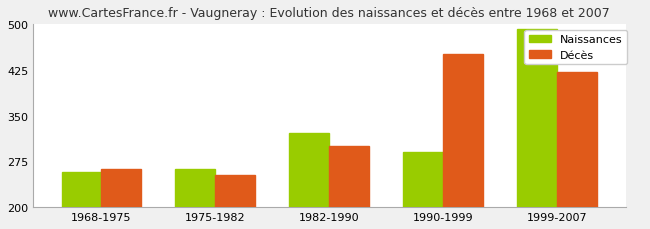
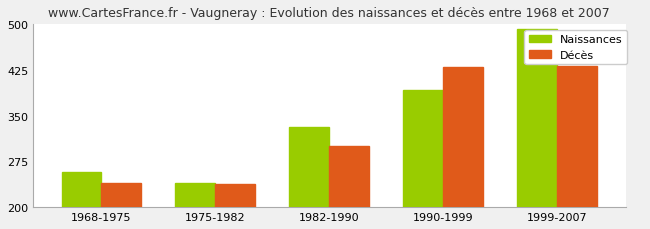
Décès/1968-1975: 262 -> 240
Naissances/1975-1982: 262 -> 240
Décès/1975-1982: 252 -> 238
Naissances/1982-1990: 322 -> 332
Naissances/1990-1999: 290 -> 393
Décès/1990-1999: 452 -> 430
Décès/1999-2007: 422 -> 432
